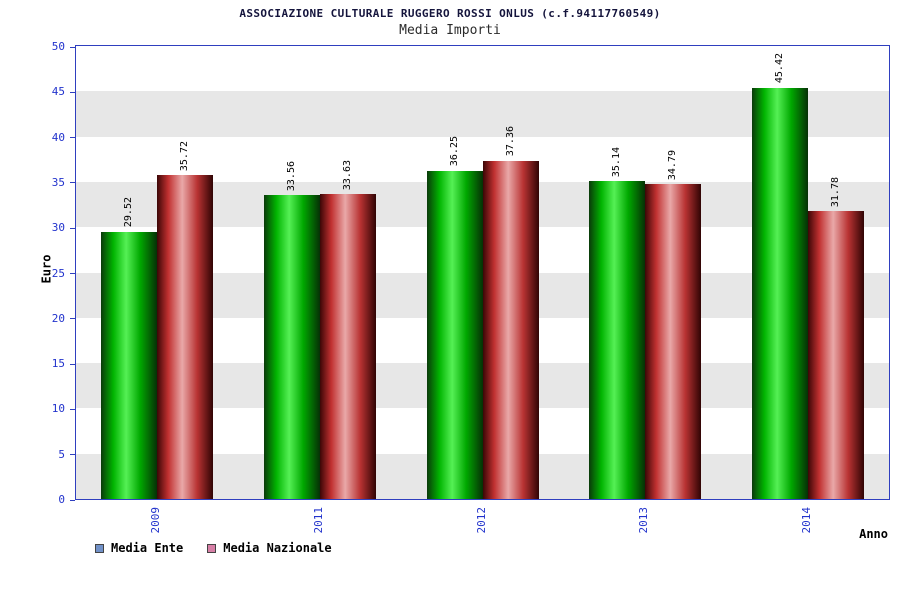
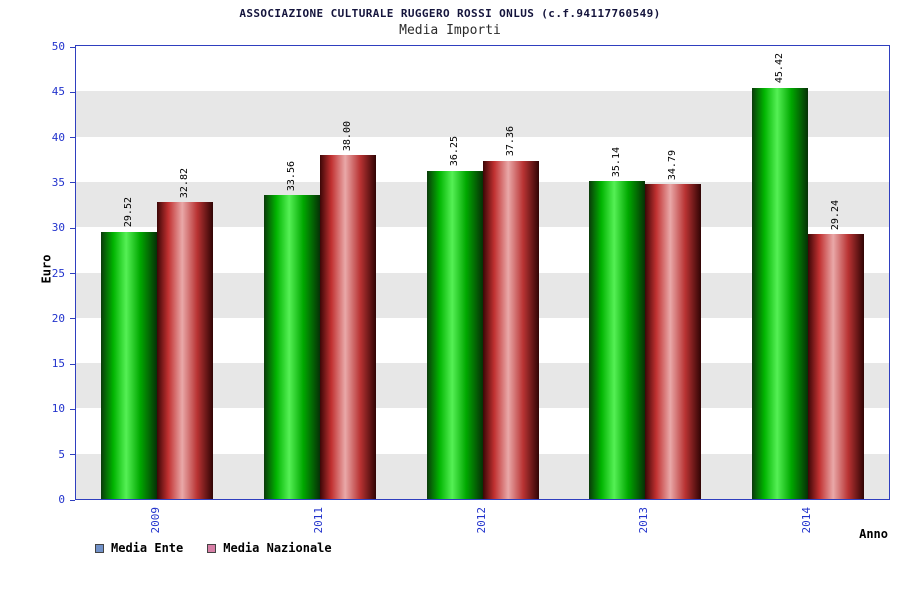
Media Nazionale/2009: 35.72 -> 32.82
Media Nazionale/2011: 33.63 -> 38.00
Media Nazionale/2014: 31.78 -> 29.24
